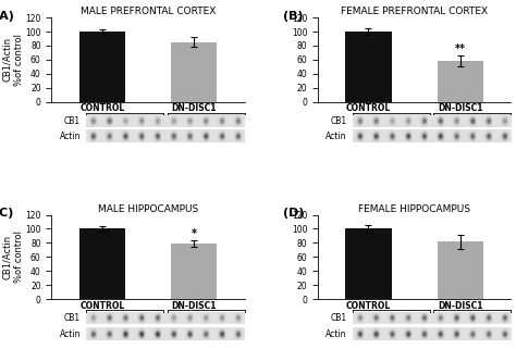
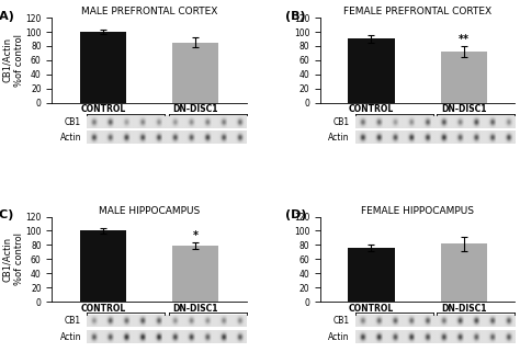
FEMALE PREFRONTAL CORTEX/CONTROL: 100 -> 90
FEMALE PREFRONTAL CORTEX/DN-DISC1: 58 -> 72
FEMALE HIPPOCAMPUS/CONTROL: 100 -> 76
